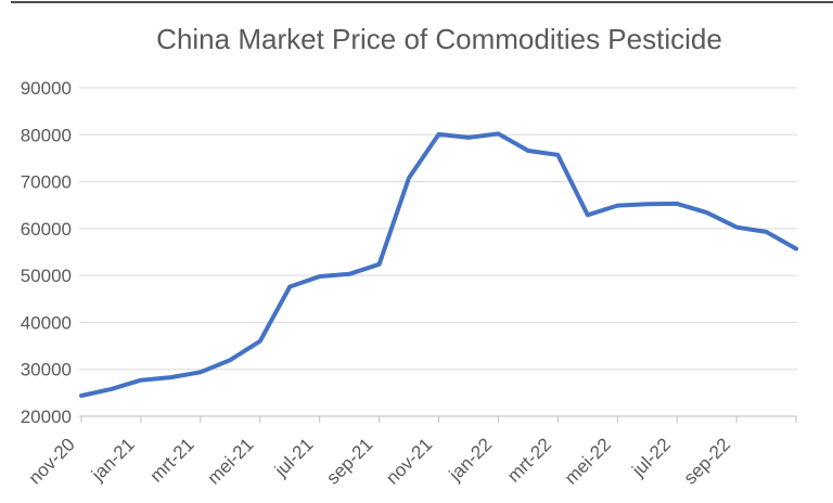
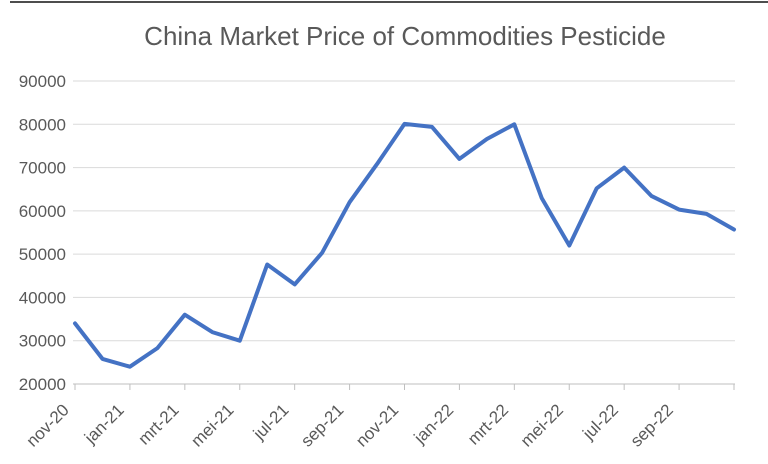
nov-20: 24000 -> 34000
jan-21: 28000 -> 24000
mrt-21: 29000 -> 36000
mei-21: 36000 -> 30000
jul-21: 50000 -> 43000
sep-21: 52000 -> 62000
jan-22: 80000 -> 72000
mrt-22: 76000 -> 80000
mei-22: 65000 -> 52000
jul-22: 65000 -> 70000
